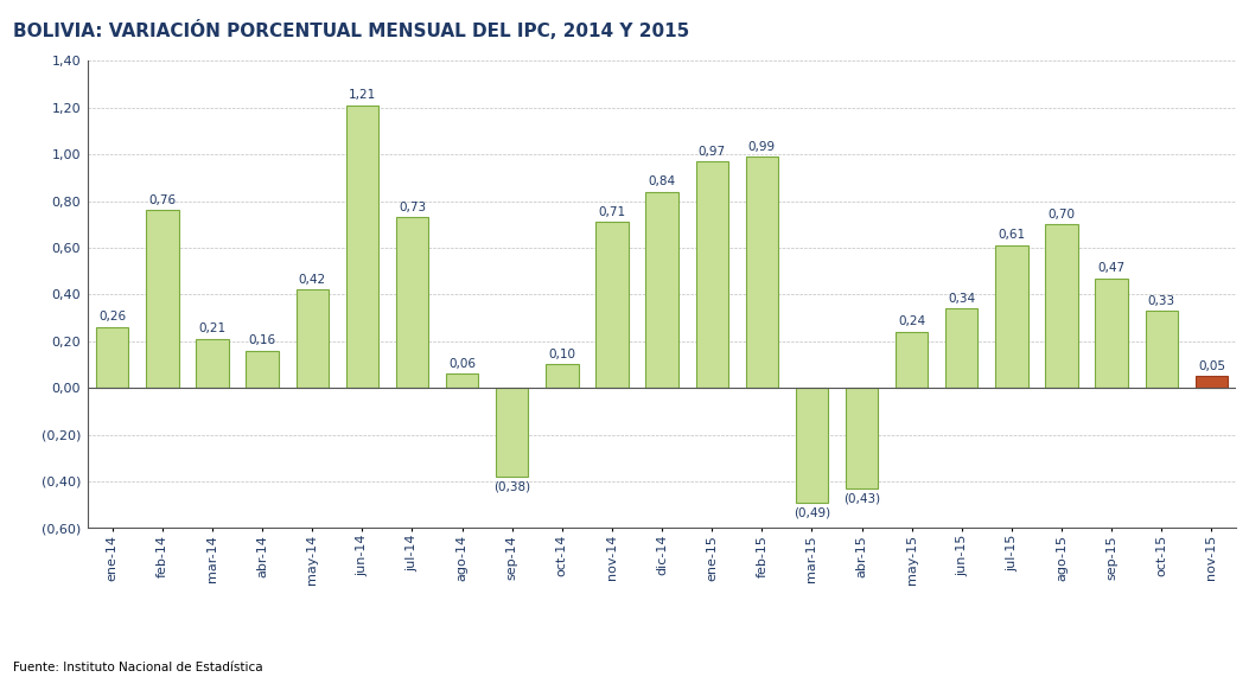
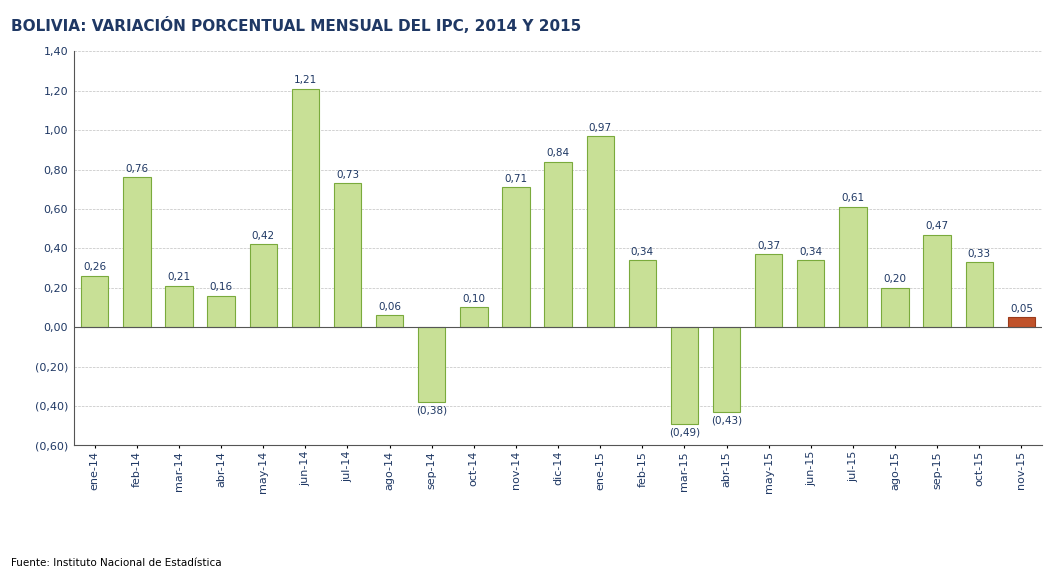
feb-15: 0,99 -> 0,34
may-15: 0,24 -> 0,37
ago-15: 0,70 -> 0,20
